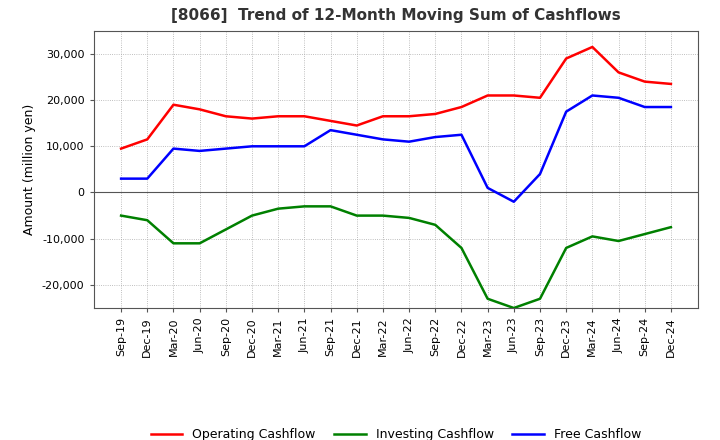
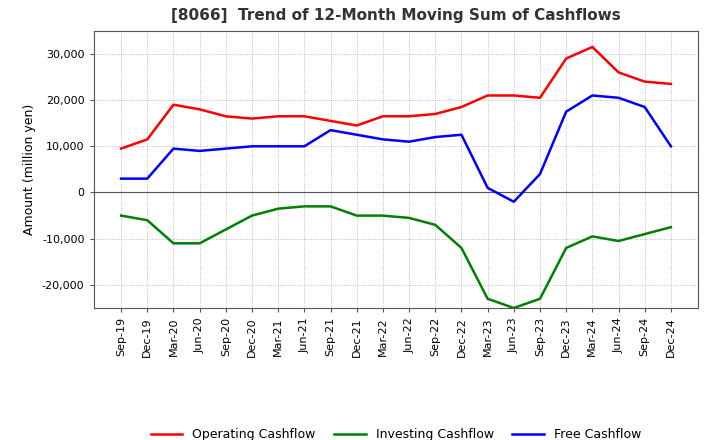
Free Cashflow/Dec-24: 18,500 -> 10,000
